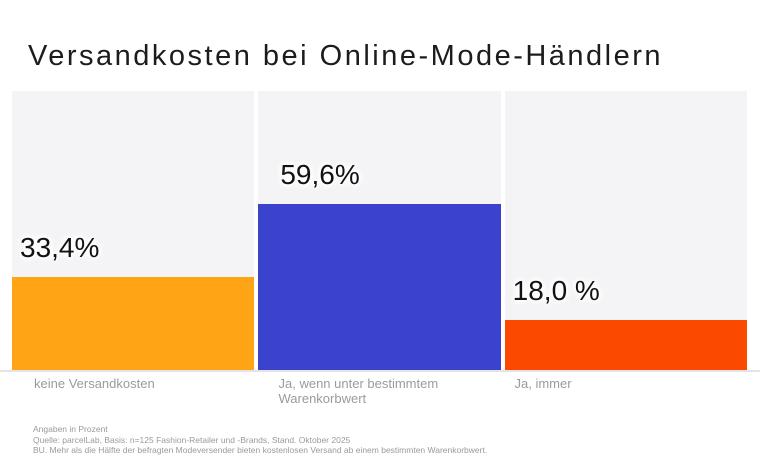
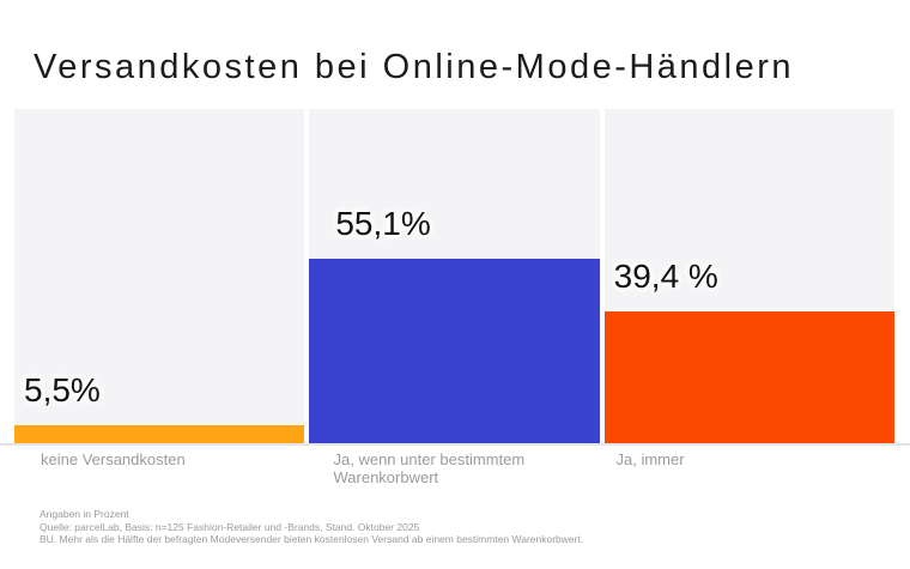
keine Versandkosten: 33,4% -> 5,5%
Ja, wenn unter bestimmtem Warenkorbwert: 59,6% -> 55,1%
Ja, immer: 18,0 -> 39,4
